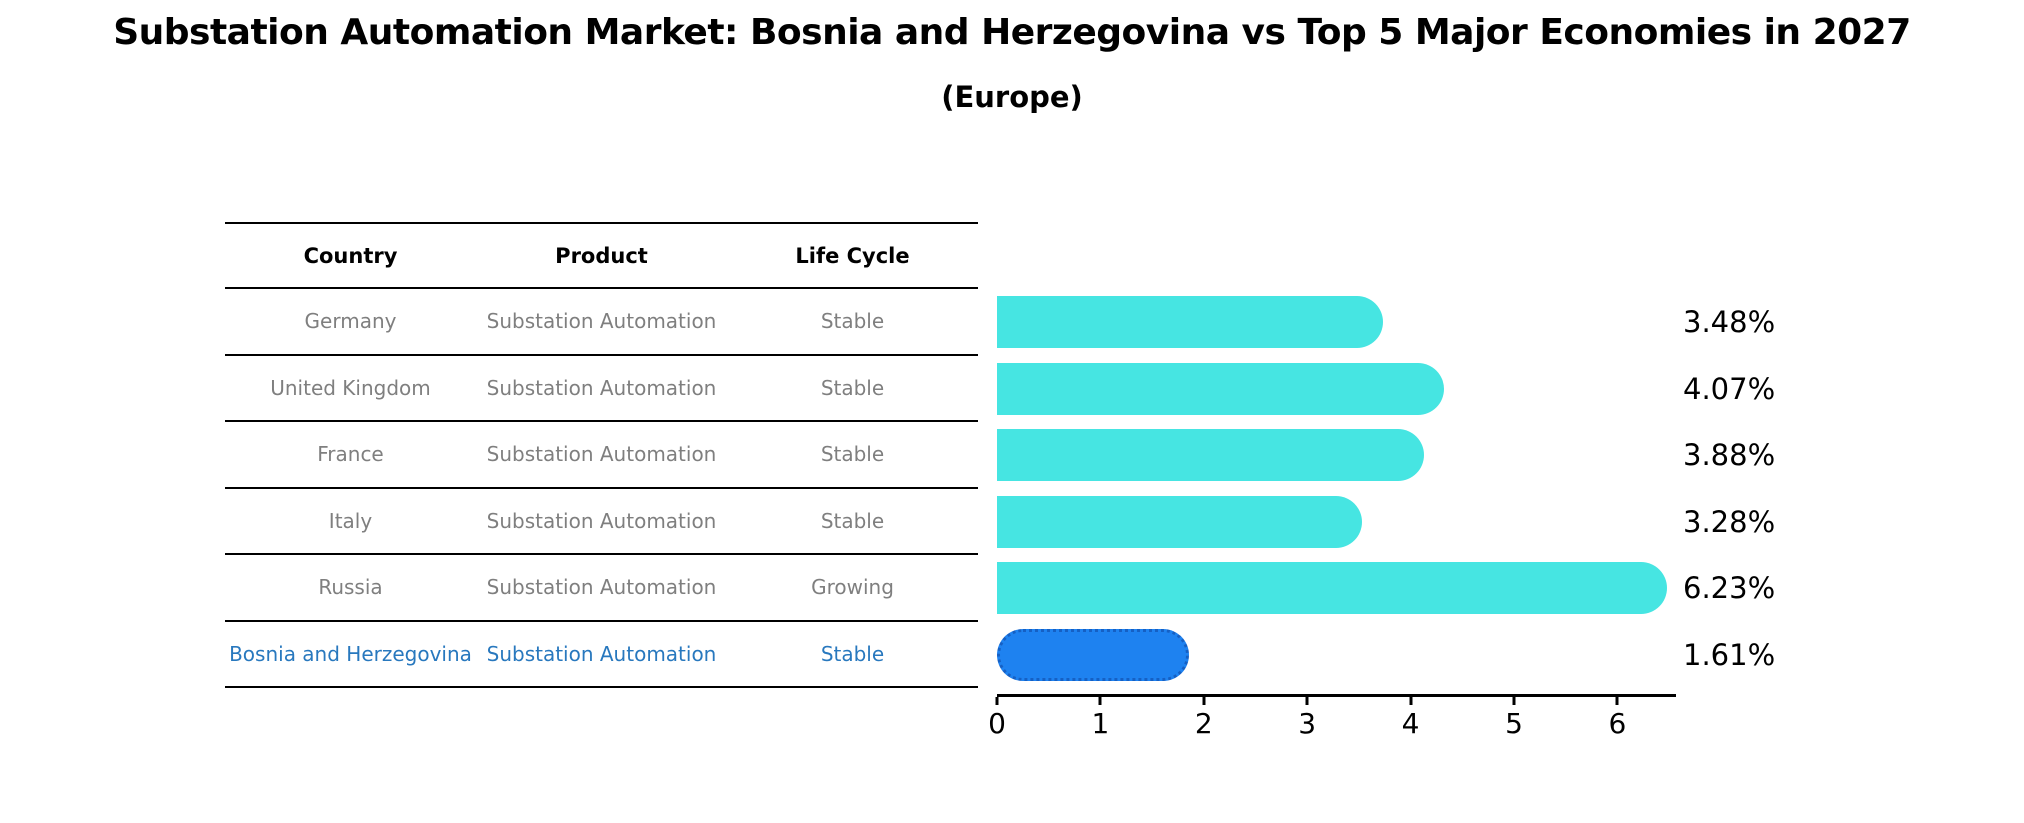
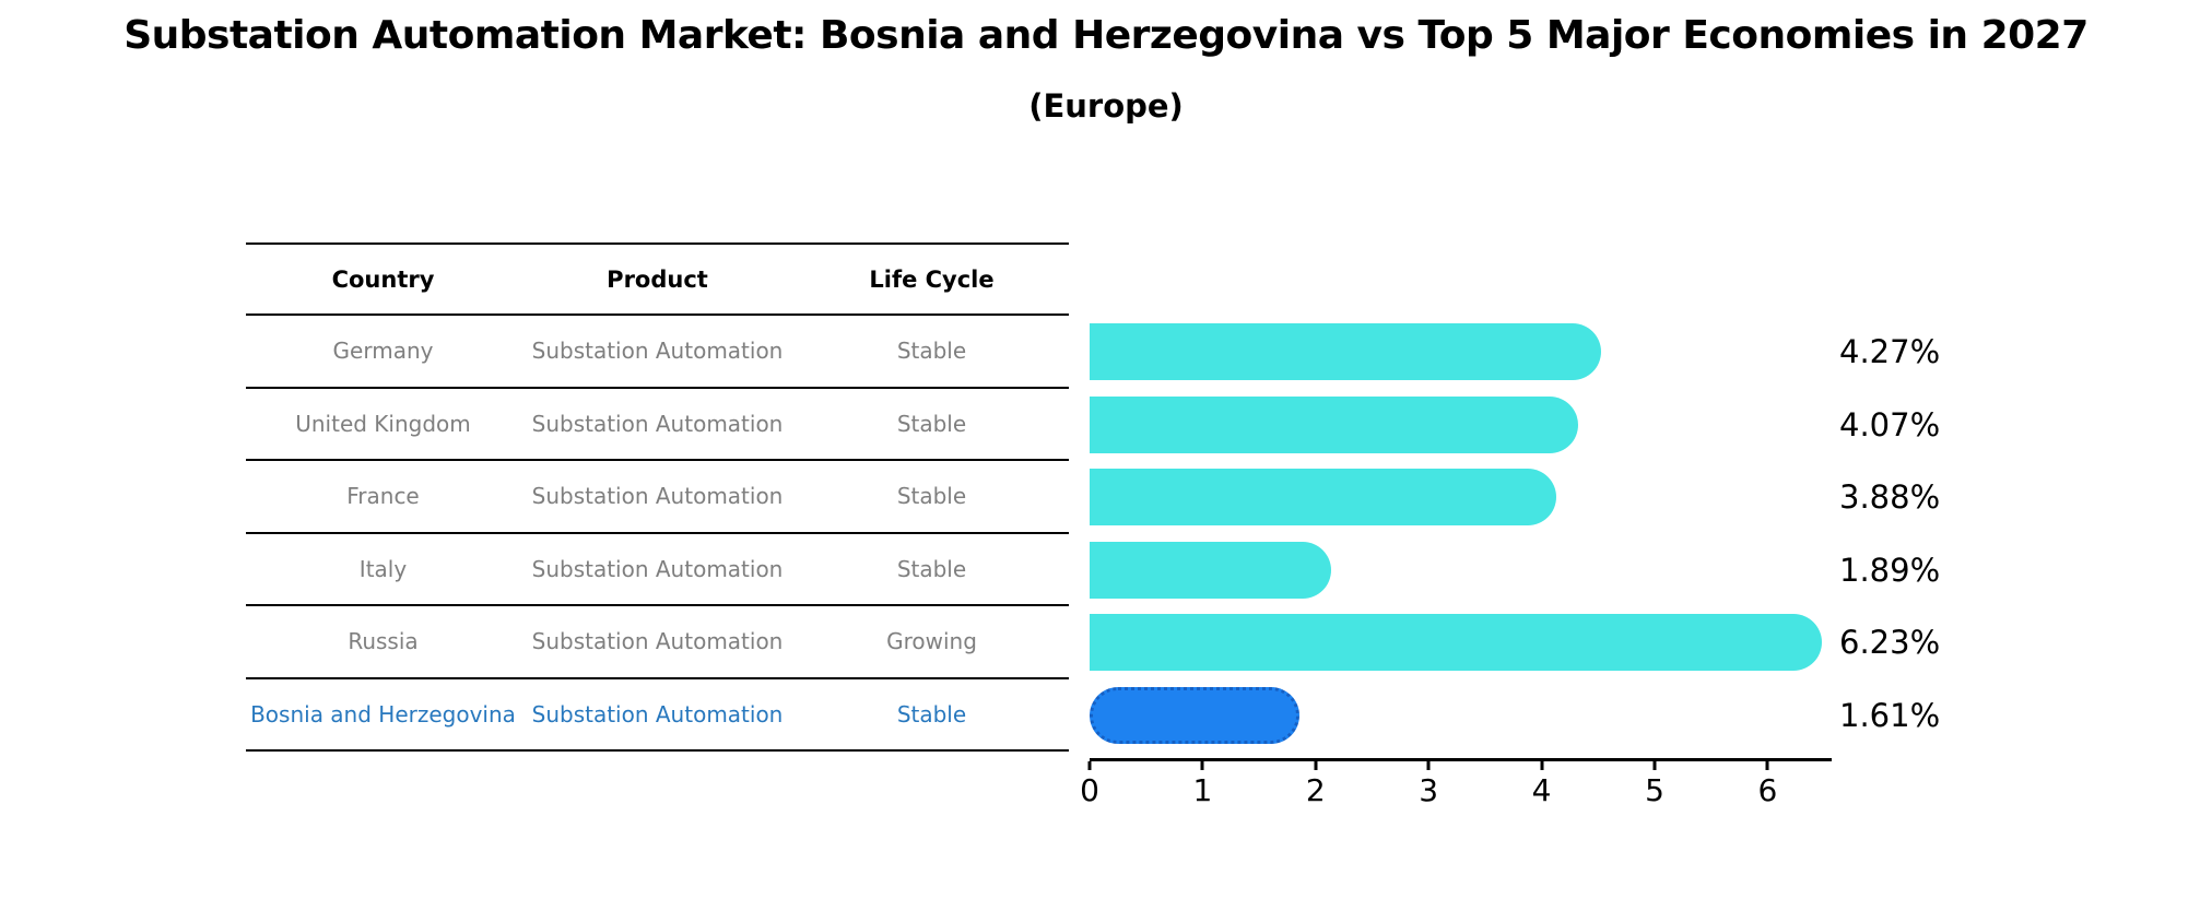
Germany: 3.48% -> 4.27%
Italy: 3.28% -> 1.89%
